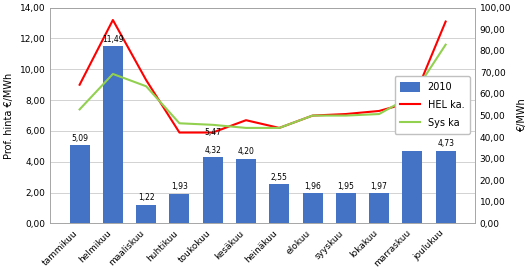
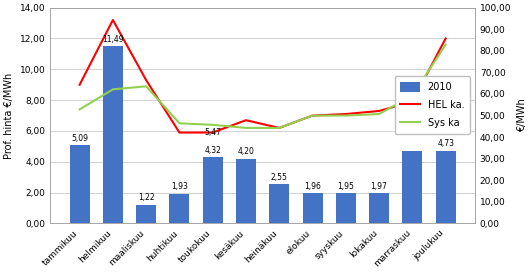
Sys ka/helmikuu: 9,7 -> 8,7
HEL ka./joulukuu: 13,1 -> 12,0
